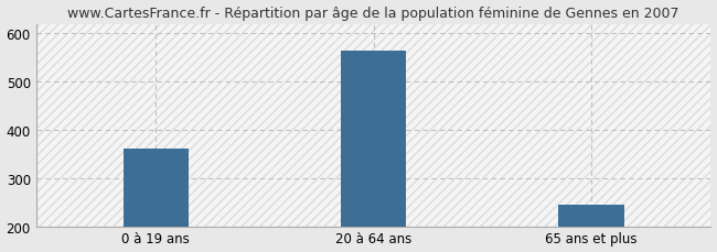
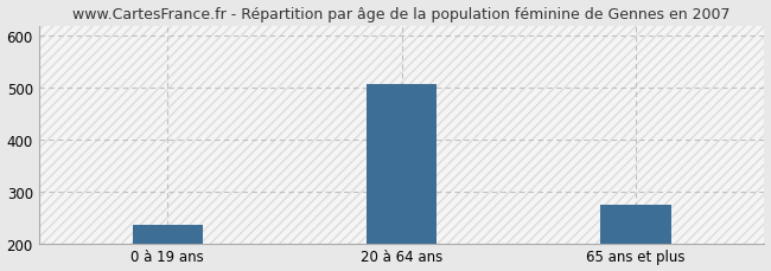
0 à 19 ans: 360 -> 236
20 à 64 ans: 565 -> 507
65 ans et plus: 245 -> 274
